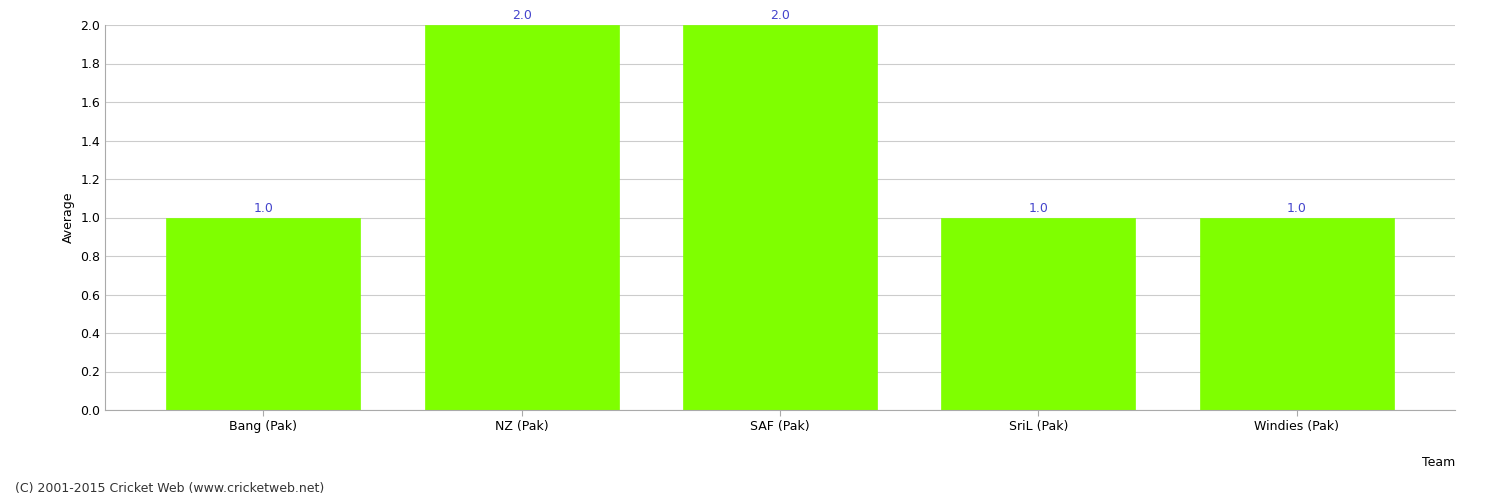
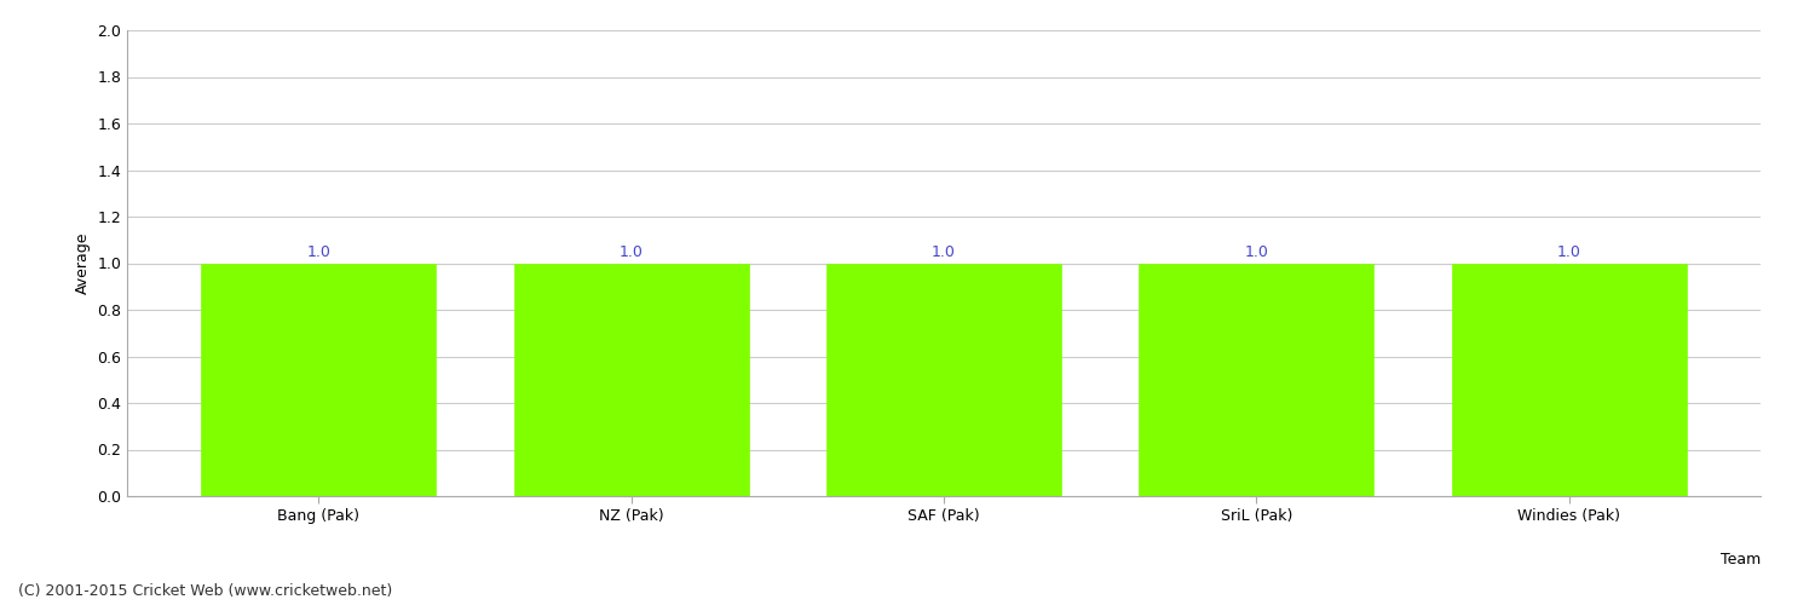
NZ (Pak): 2.0 -> 1.0
SAF (Pak): 2.0 -> 1.0
